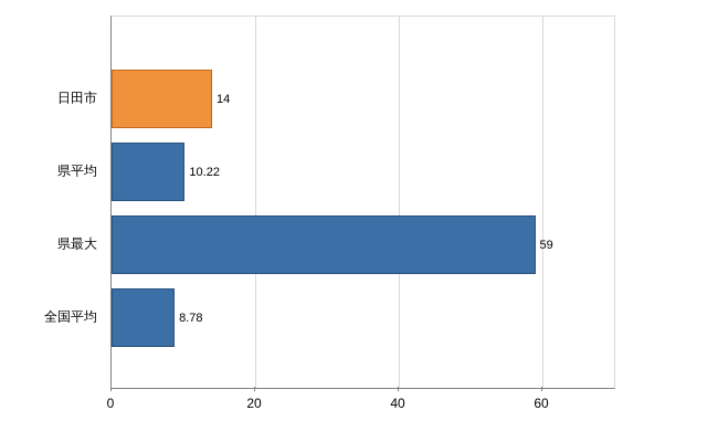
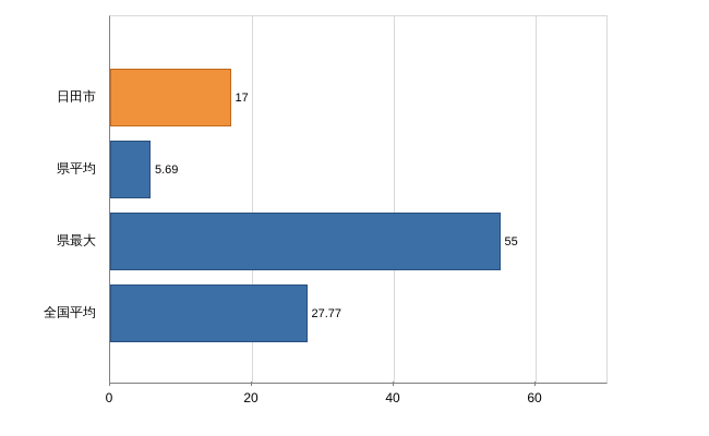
日田市: 14 -> 17
県平均: 10.22 -> 5.69
県最大: 59 -> 55
全国平均: 8.78 -> 27.77
